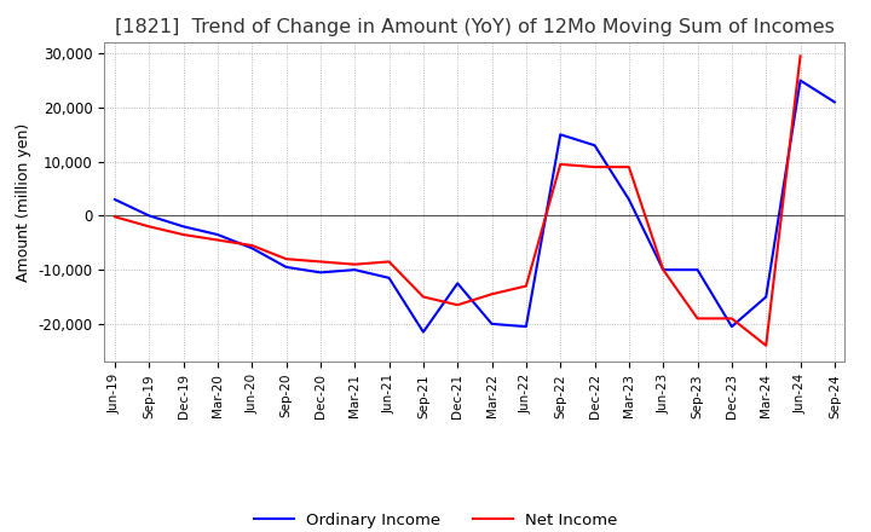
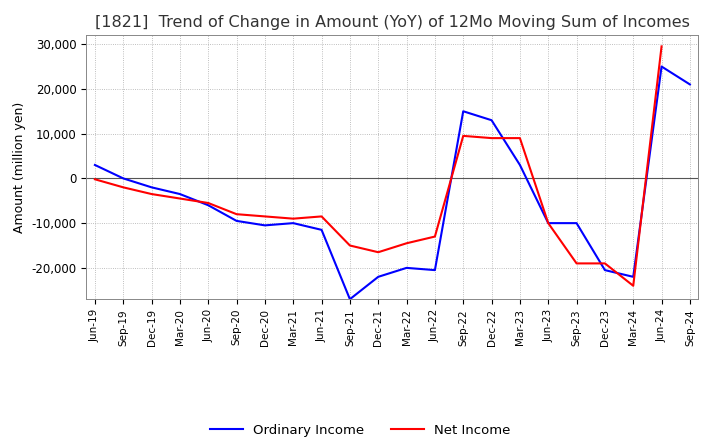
Ordinary Income/Sep-21: -21,500 -> -27,000
Ordinary Income/Dec-21: -12,500 -> -22,000
Ordinary Income/Mar-24: -15,000 -> -22,000
